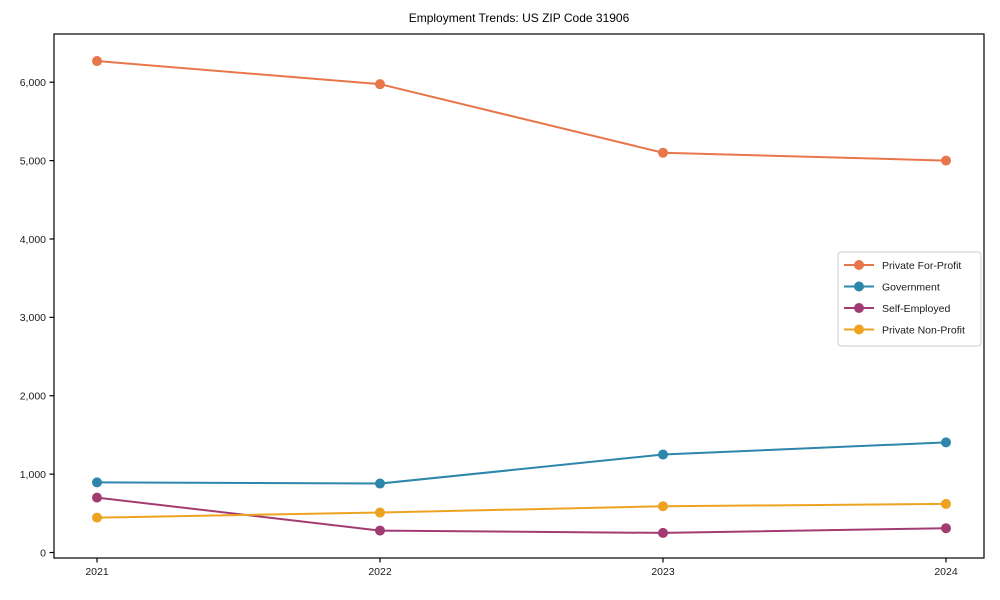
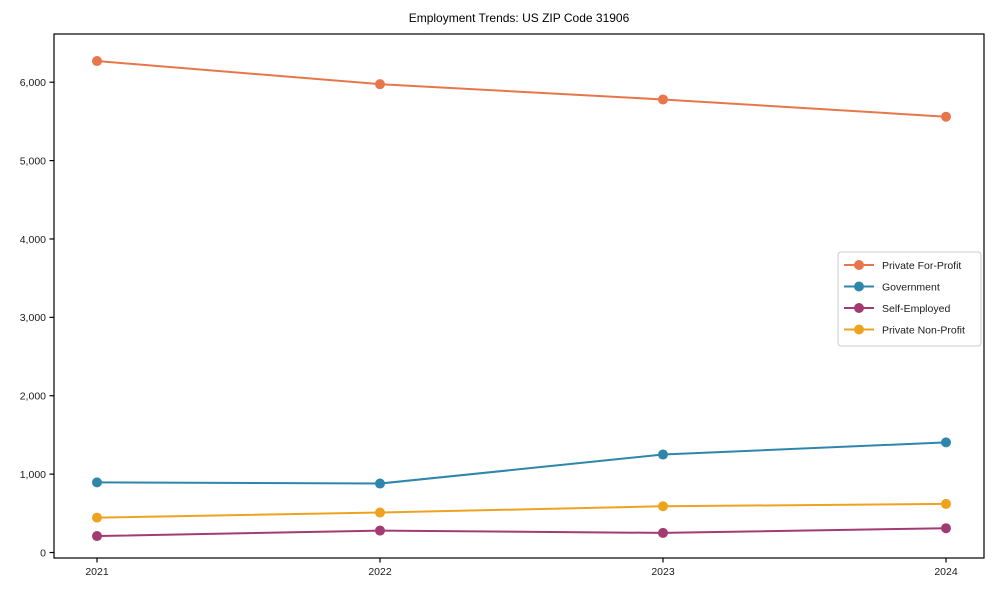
Self-Employed/2021: 700 -> 200
Private For-Profit/2023: 5100 -> 5800
Private For-Profit/2024: 5000 -> 5600
